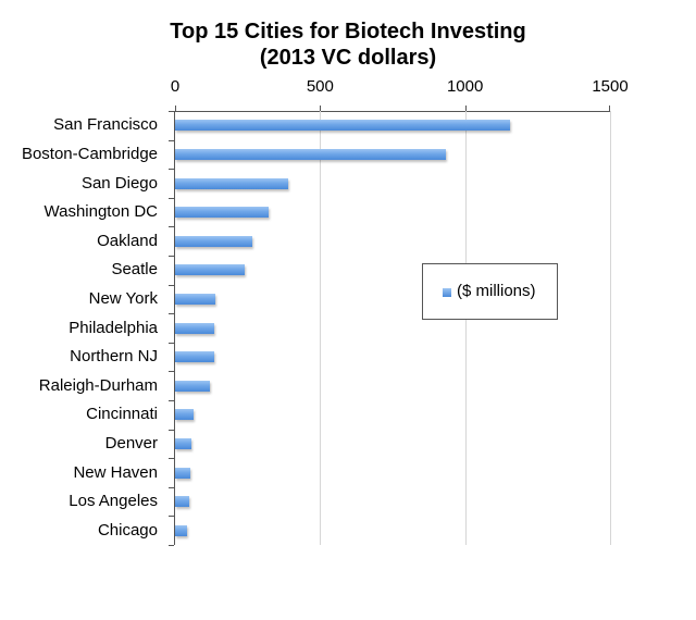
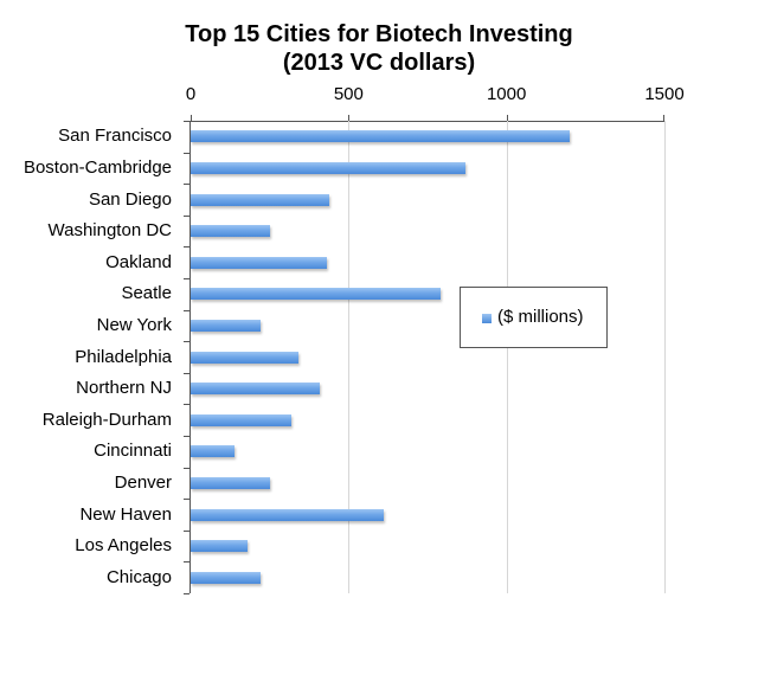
San Francisco: 1160 -> 1200
Boston-Cambridge: 930 -> 870
San Diego: 390 -> 440
Washington DC: 320 -> 250
Oakland: 270 -> 430
Seatle: 240 -> 790
New York: 140 -> 220
Philadelphia: 140 -> 340
Northern NJ: 140 -> 410
Raleigh-Durham: 120 -> 320
Cincinnati: 60 -> 140
Denver: 60 -> 250
New Haven: 50 -> 610
Los Angeles: 50 -> 180
Chicago: 40 -> 220
